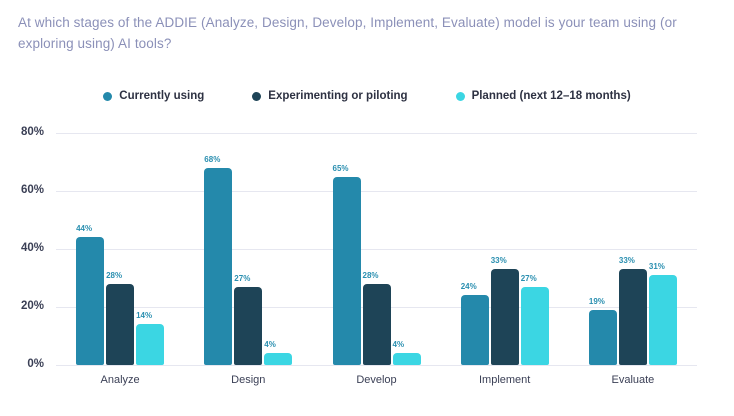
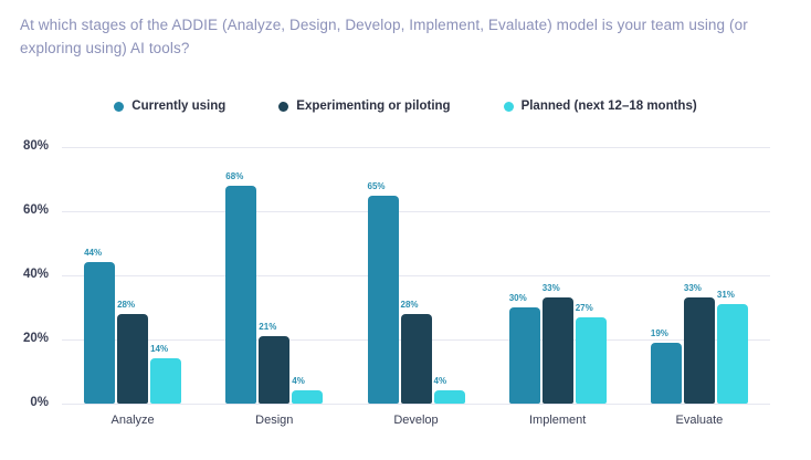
Experimenting or piloting/Design: 27% -> 21%
Currently using/Implement: 24% -> 30%
